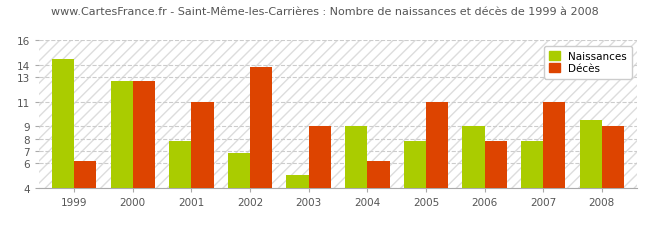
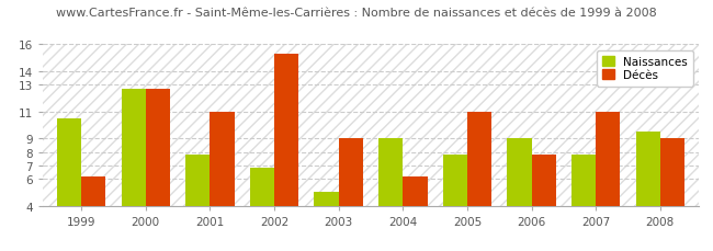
Naissances/1999: 14.5 -> 10.5
Décès/2002: 13.8 -> 15.3
